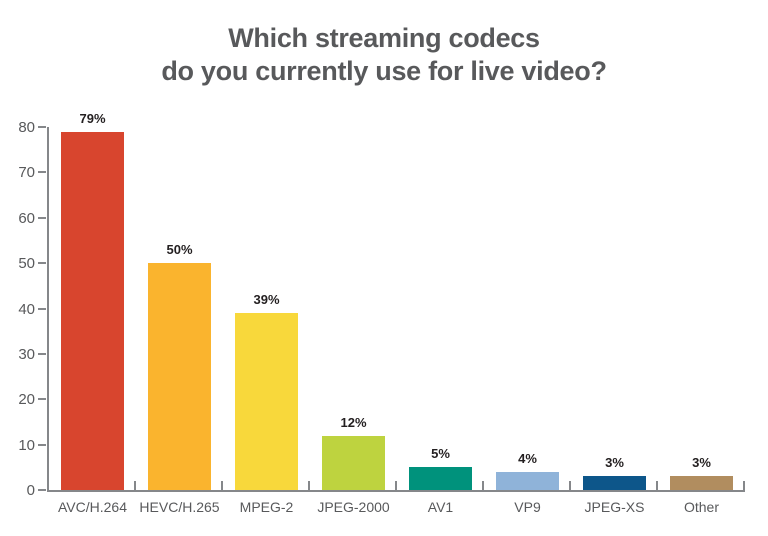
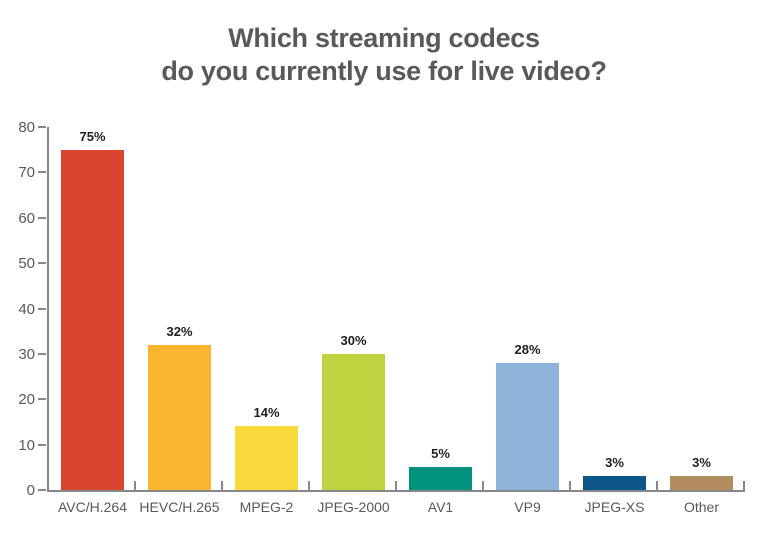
AVC/H.264: 79% -> 75%
HEVC/H.265: 50% -> 32%
MPEG-2: 39% -> 14%
JPEG-2000: 12% -> 30%
VP9: 4% -> 28%
